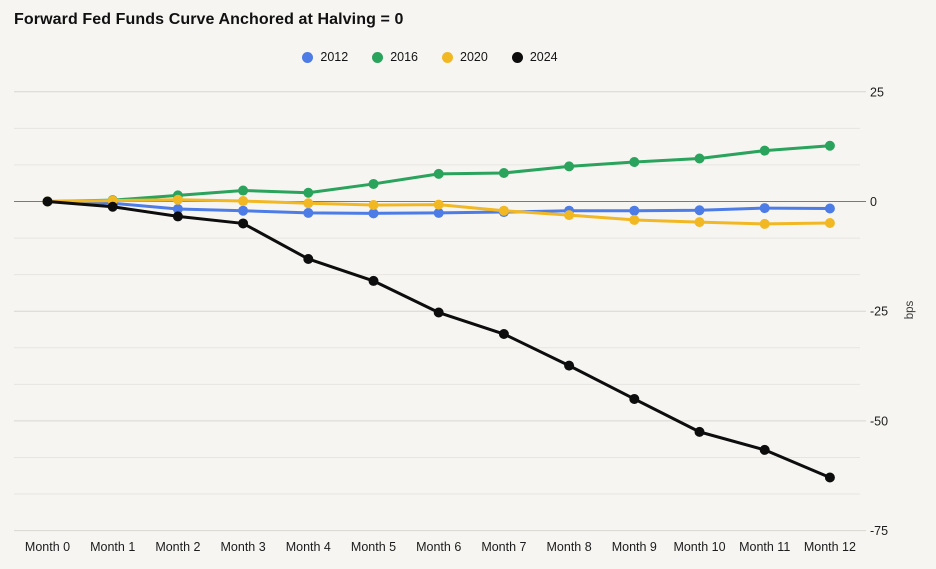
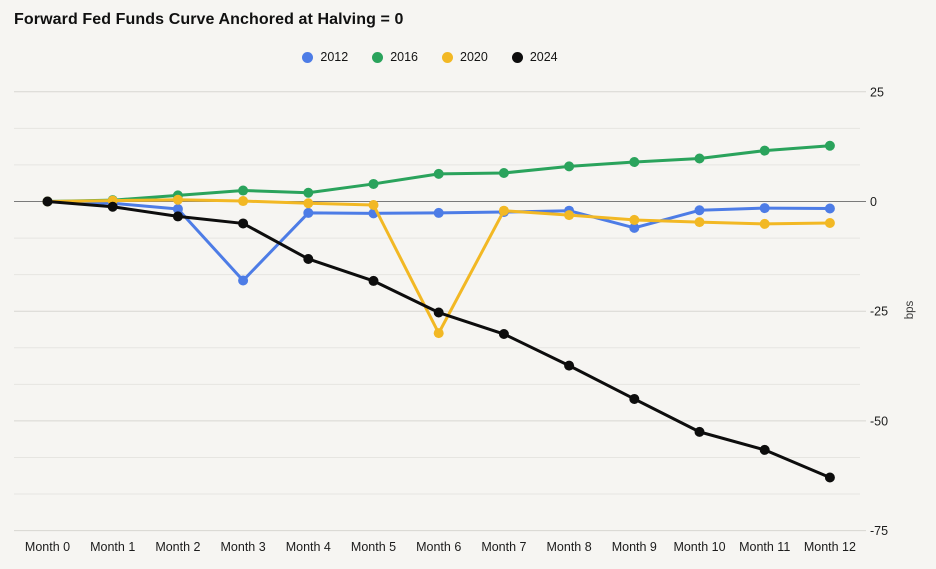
2012/Month 3: -2 -> -18
2020/Month 6: -1 -> -30
2012/Month 9: -2 -> -6
